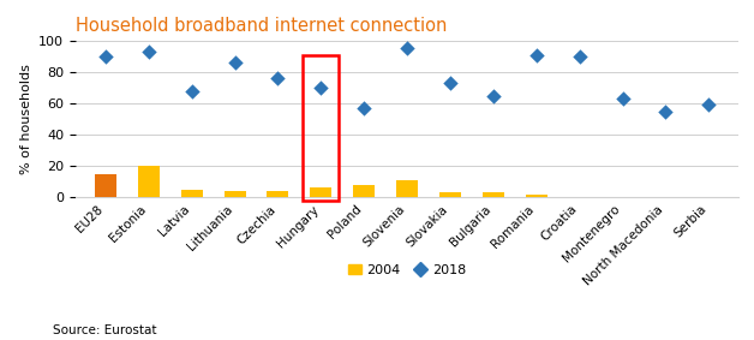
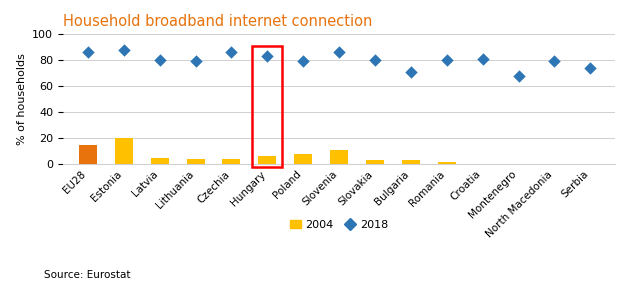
2018/EU28: 90 -> 86
2018/Estonia: 93 -> 88
2018/Latvia: 68 -> 80
2018/Lithuania: 86 -> 79
2018/Czechia: 76 -> 86
2018/Hungary: 70 -> 83
2018/Poland: 57 -> 79
2018/Slovenia: 95 -> 86
2018/Slovakia: 73 -> 80
2018/Bulgaria: 65 -> 71
2018/Romania: 91 -> 80
2018/Croatia: 90 -> 81
2018/Montenegro: 63 -> 68
2018/North Macedonia: 55 -> 79
2018/Serbia: 59 -> 74
